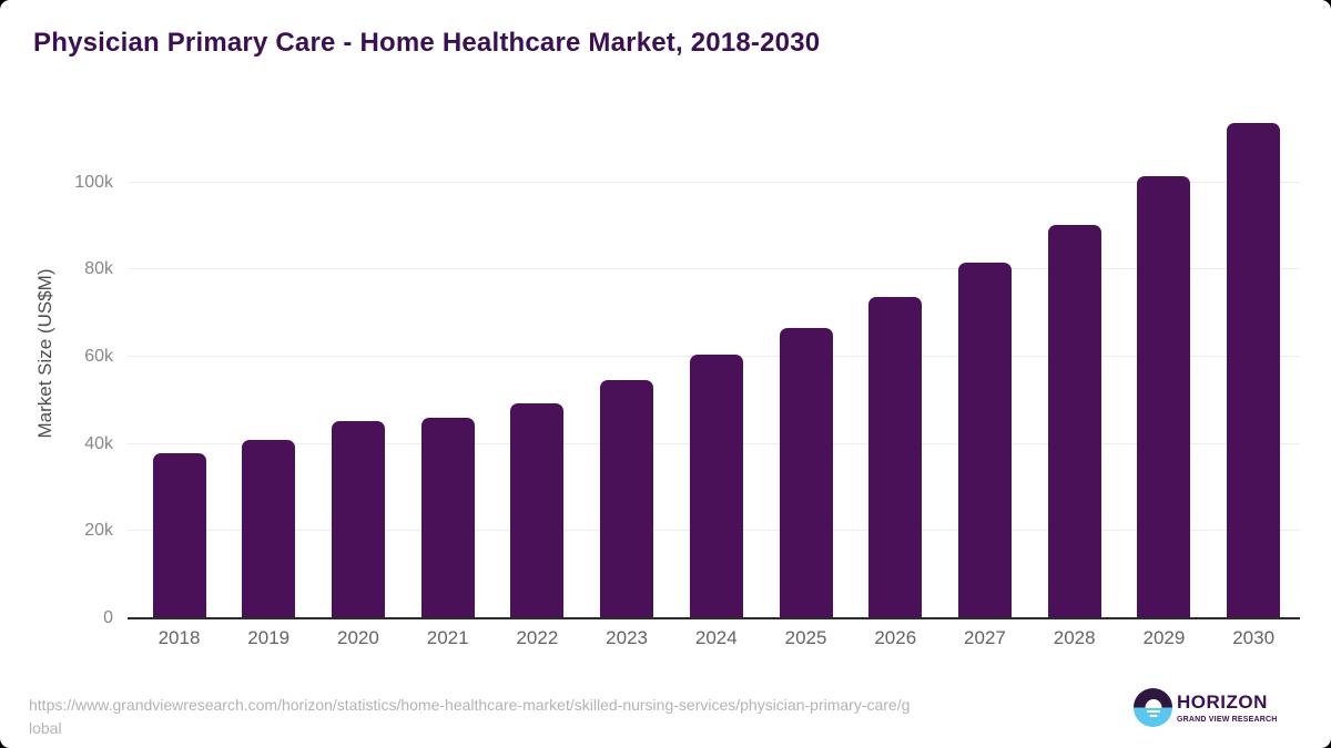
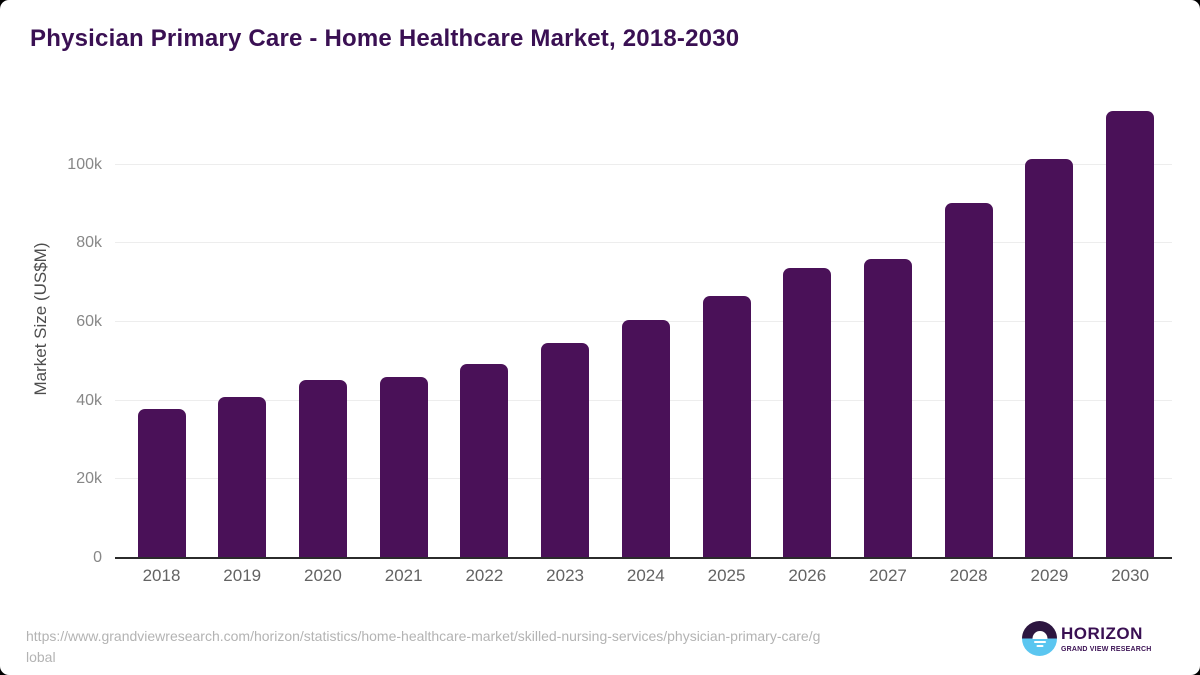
2027: 82k -> 76k
